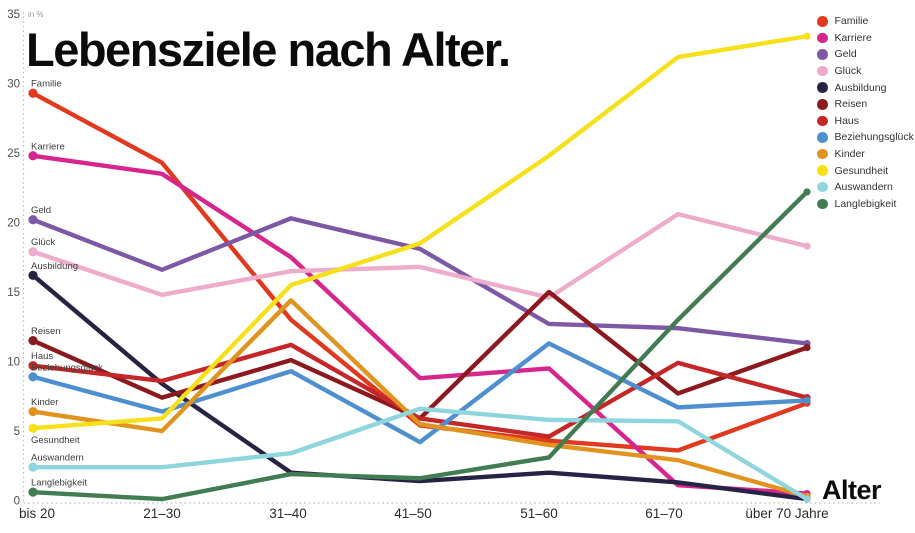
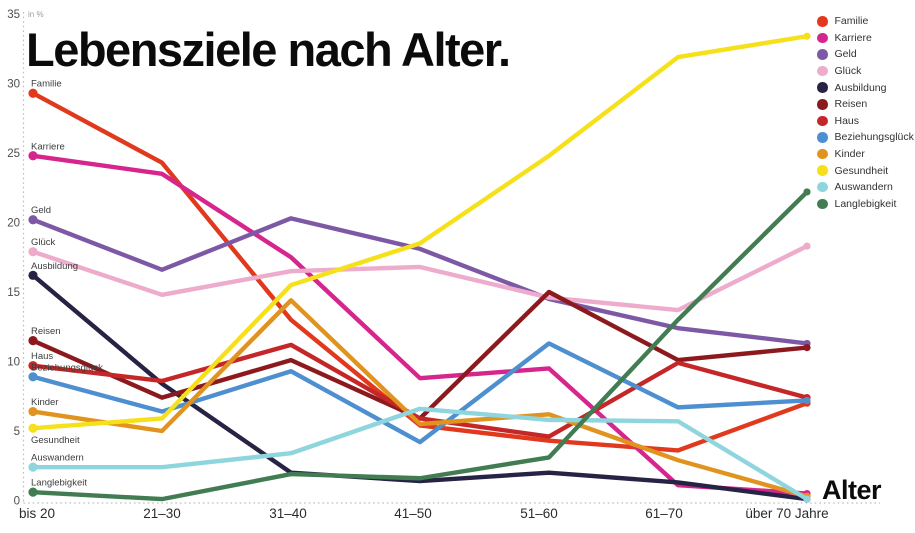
Geld/51–60: 12.7 -> 14.5
Kinder/51–60: 4.0 -> 6.2
Glück/61–70: 20.6 -> 13.7
Reisen/61–70: 7.7 -> 10.1
